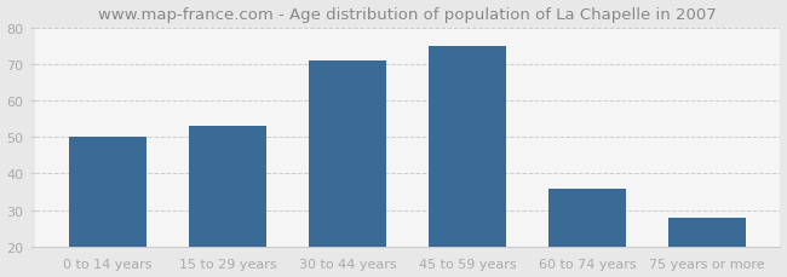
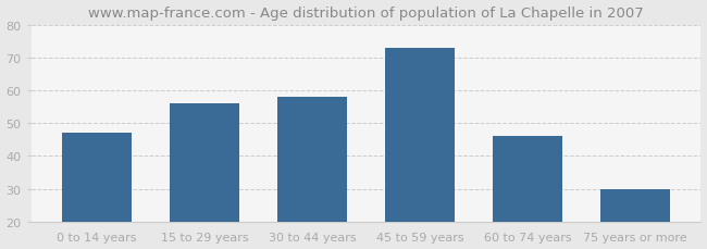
0 to 14 years: 50 -> 47
15 to 29 years: 53 -> 56
30 to 44 years: 71 -> 58
45 to 59 years: 75 -> 73
60 to 74 years: 36 -> 46
75 years or more: 28 -> 30
